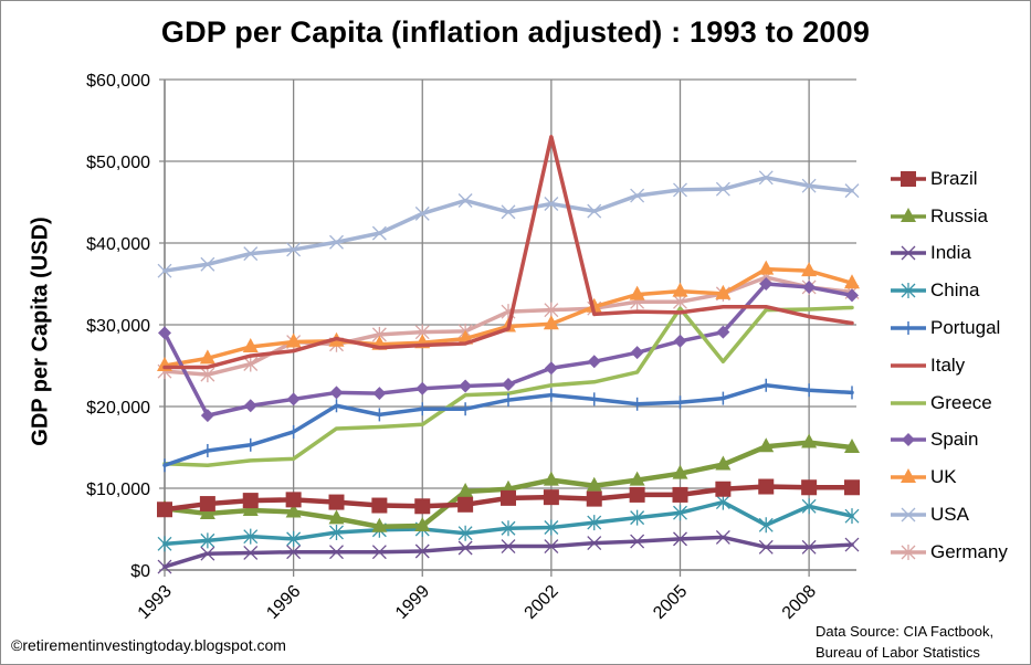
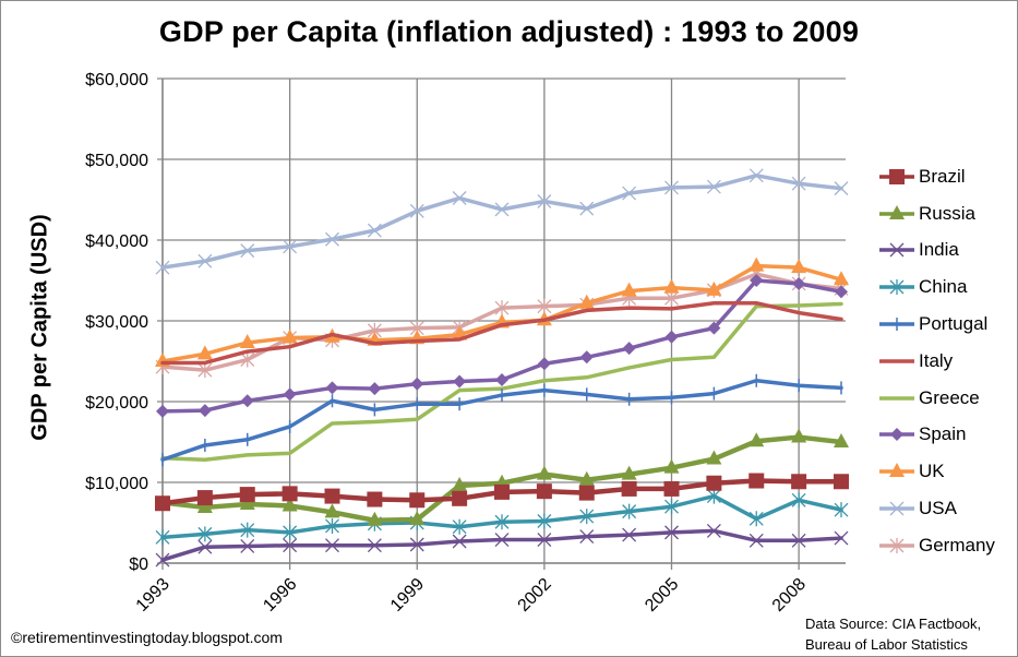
Spain/1993: $29000 -> $19000
Italy/2002: $53000 -> $30000
Greece/2005: $32000 -> $25000
